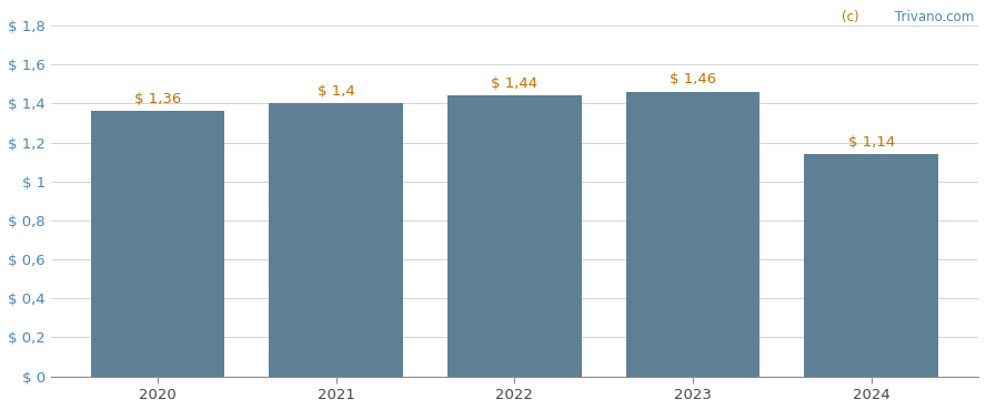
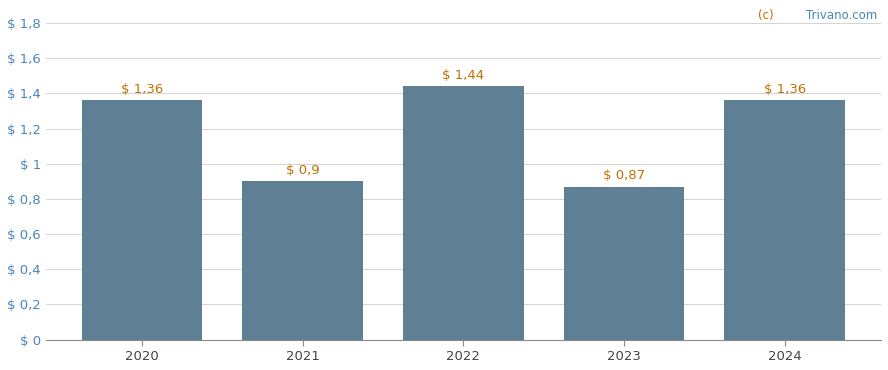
2021: 1,4 -> 0,9
2023: 1,46 -> 0,87
2024: 1,14 -> 1,36
